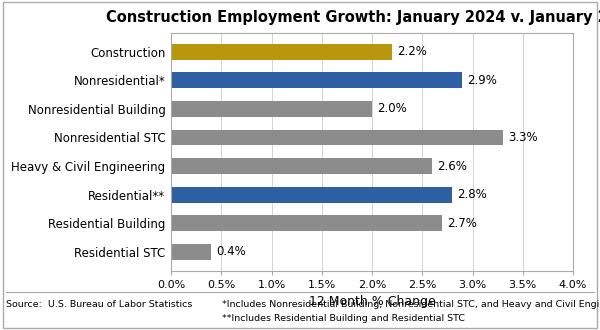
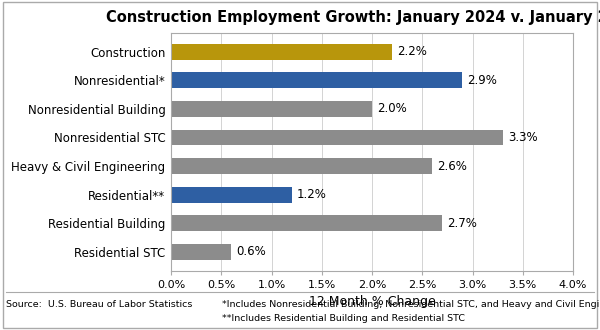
Residential**: 2.8% -> 1.2%
Residential STC: 0.4% -> 0.6%
